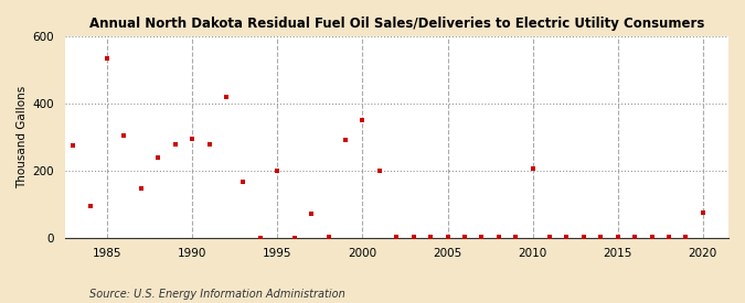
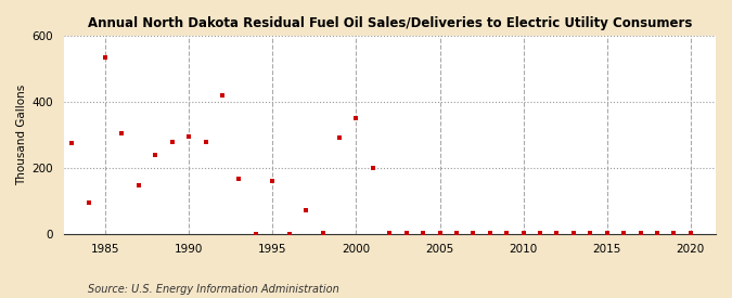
1995: 200 -> 160
2010: 205 -> 2
2020: 75 -> 2
